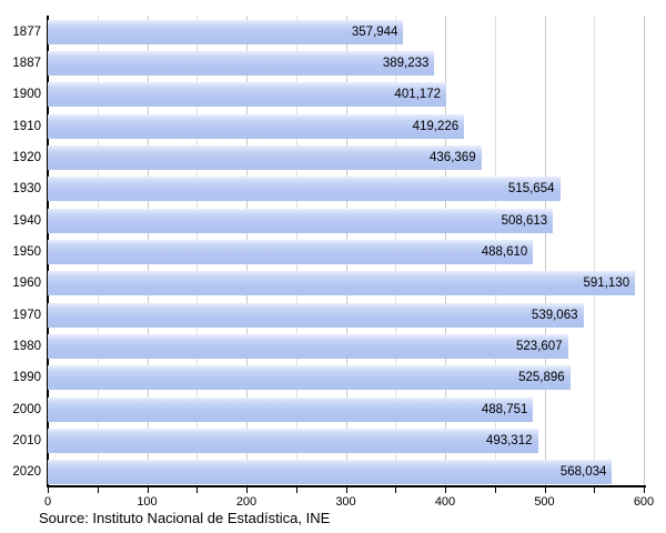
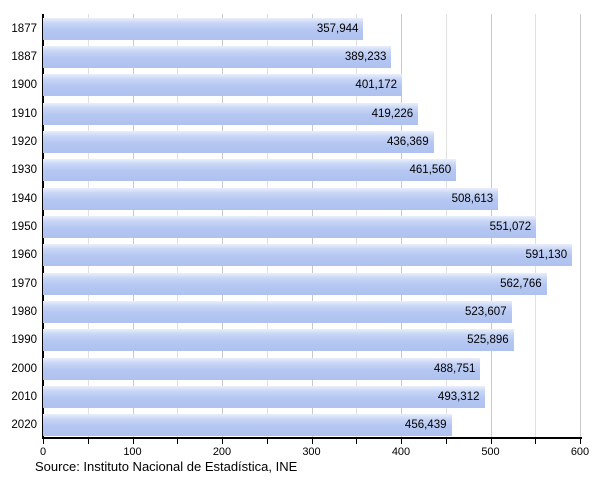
1930: 515,654 -> 461,560
1950: 488,610 -> 551,072
1970: 539,063 -> 562,766
2020: 568,034 -> 456,439
